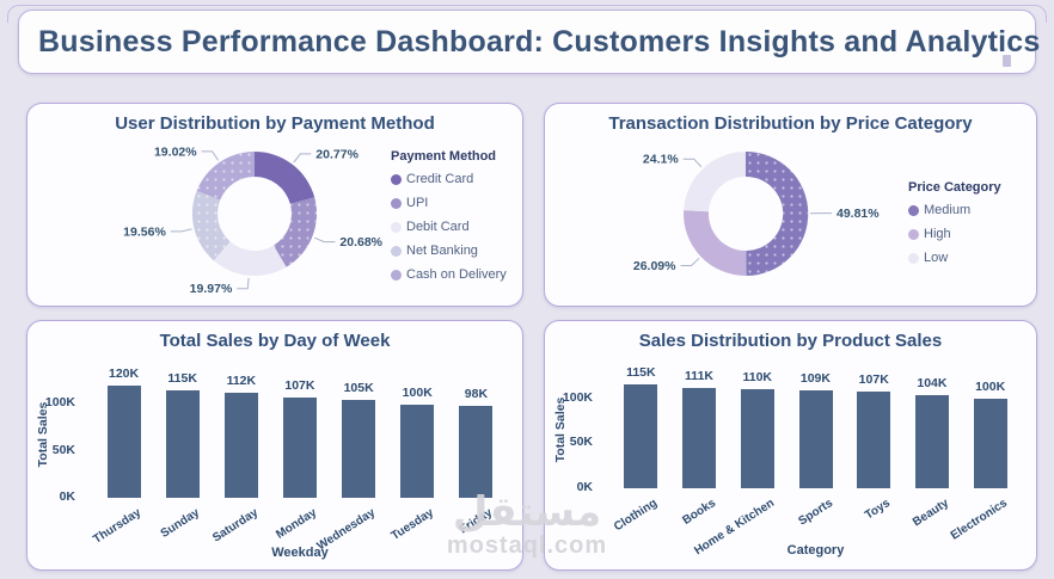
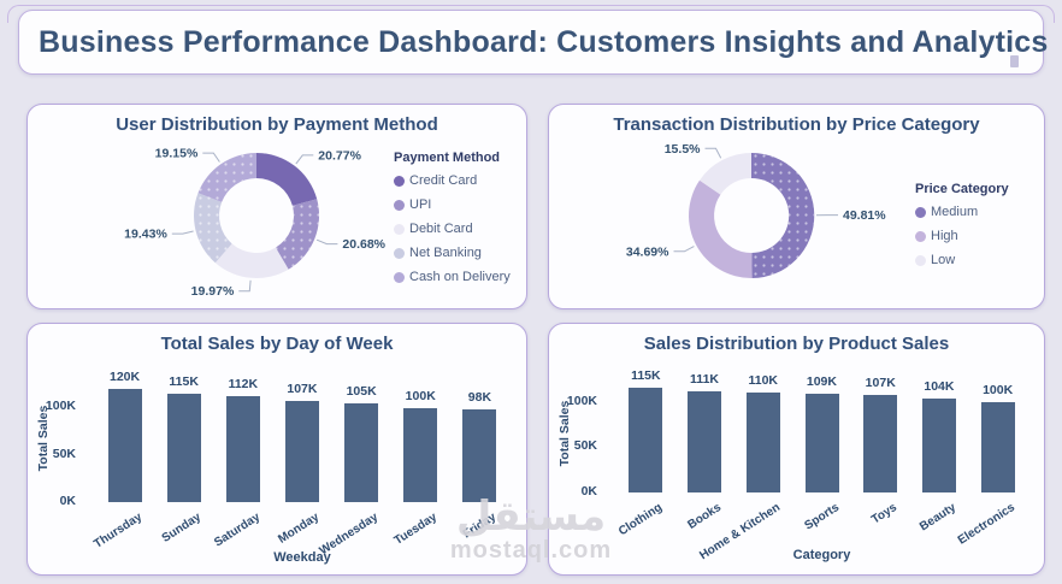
User Distribution by Payment Method/Net Banking: 19.56% -> 19.43%
User Distribution by Payment Method/Cash on Delivery: 19.02% -> 19.15%
Transaction Distribution by Price Category/High: 26.09% -> 34.69%
Transaction Distribution by Price Category/Low: 24.1% -> 15.5%
